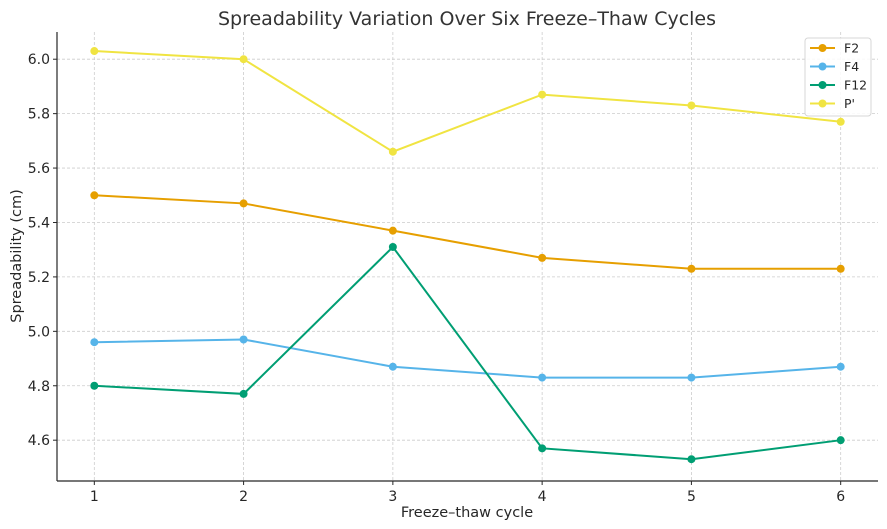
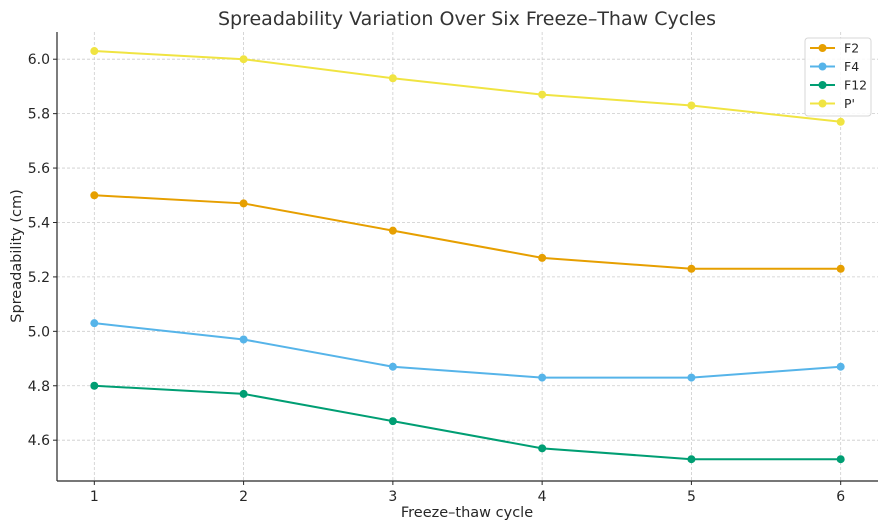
F4/1: 4.96 -> 5.03
F12/3: 5.31 -> 4.67
P'/3: 5.66 -> 5.93
F12/6: 4.60 -> 4.53
